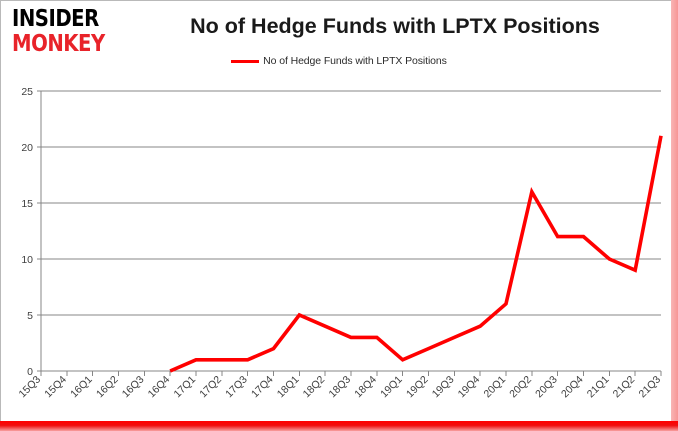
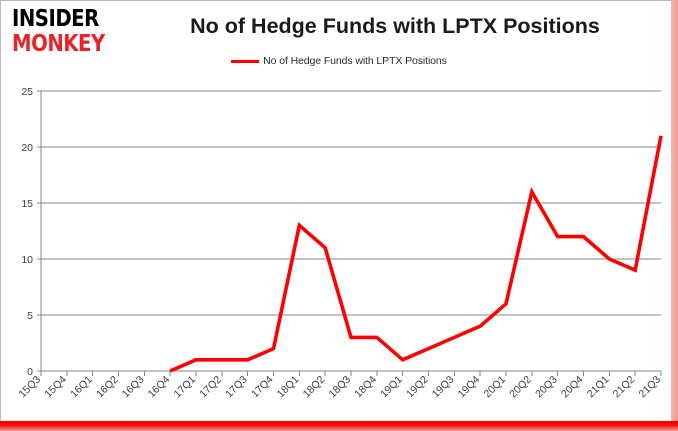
18Q1: 5 -> 13
18Q2: 4 -> 11
